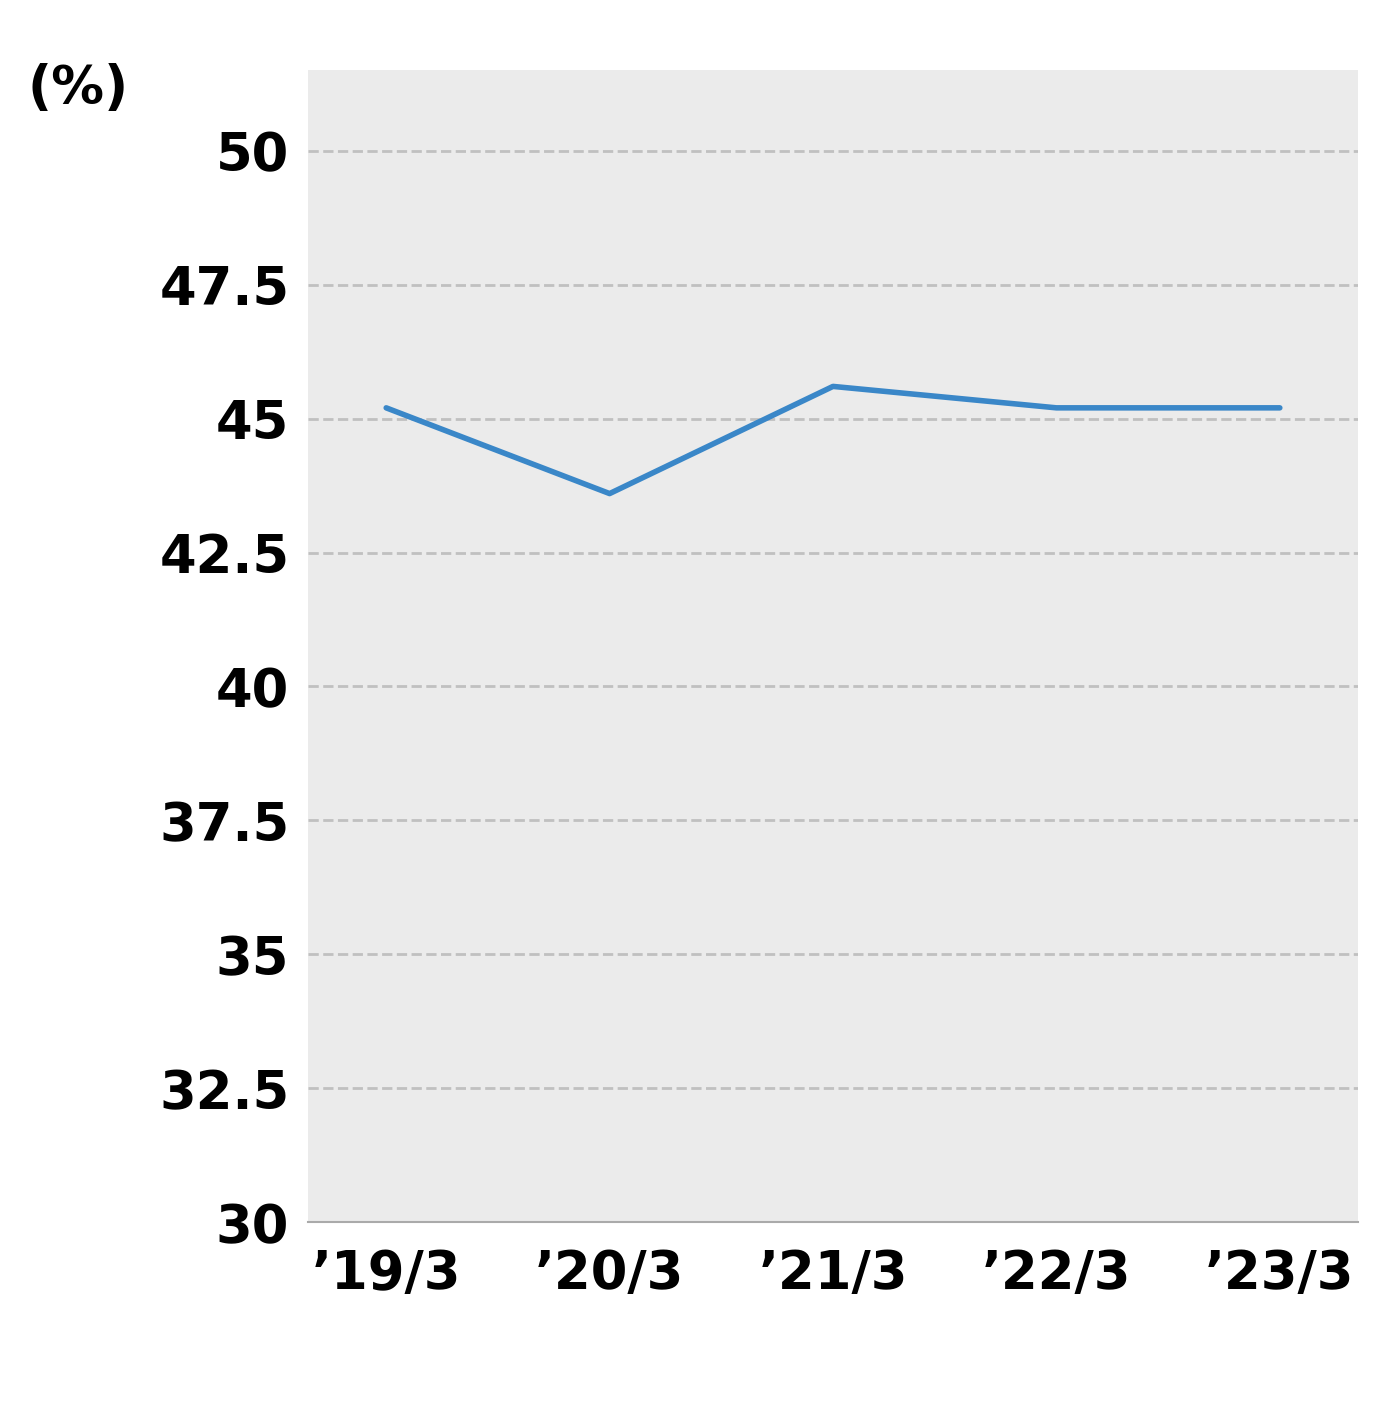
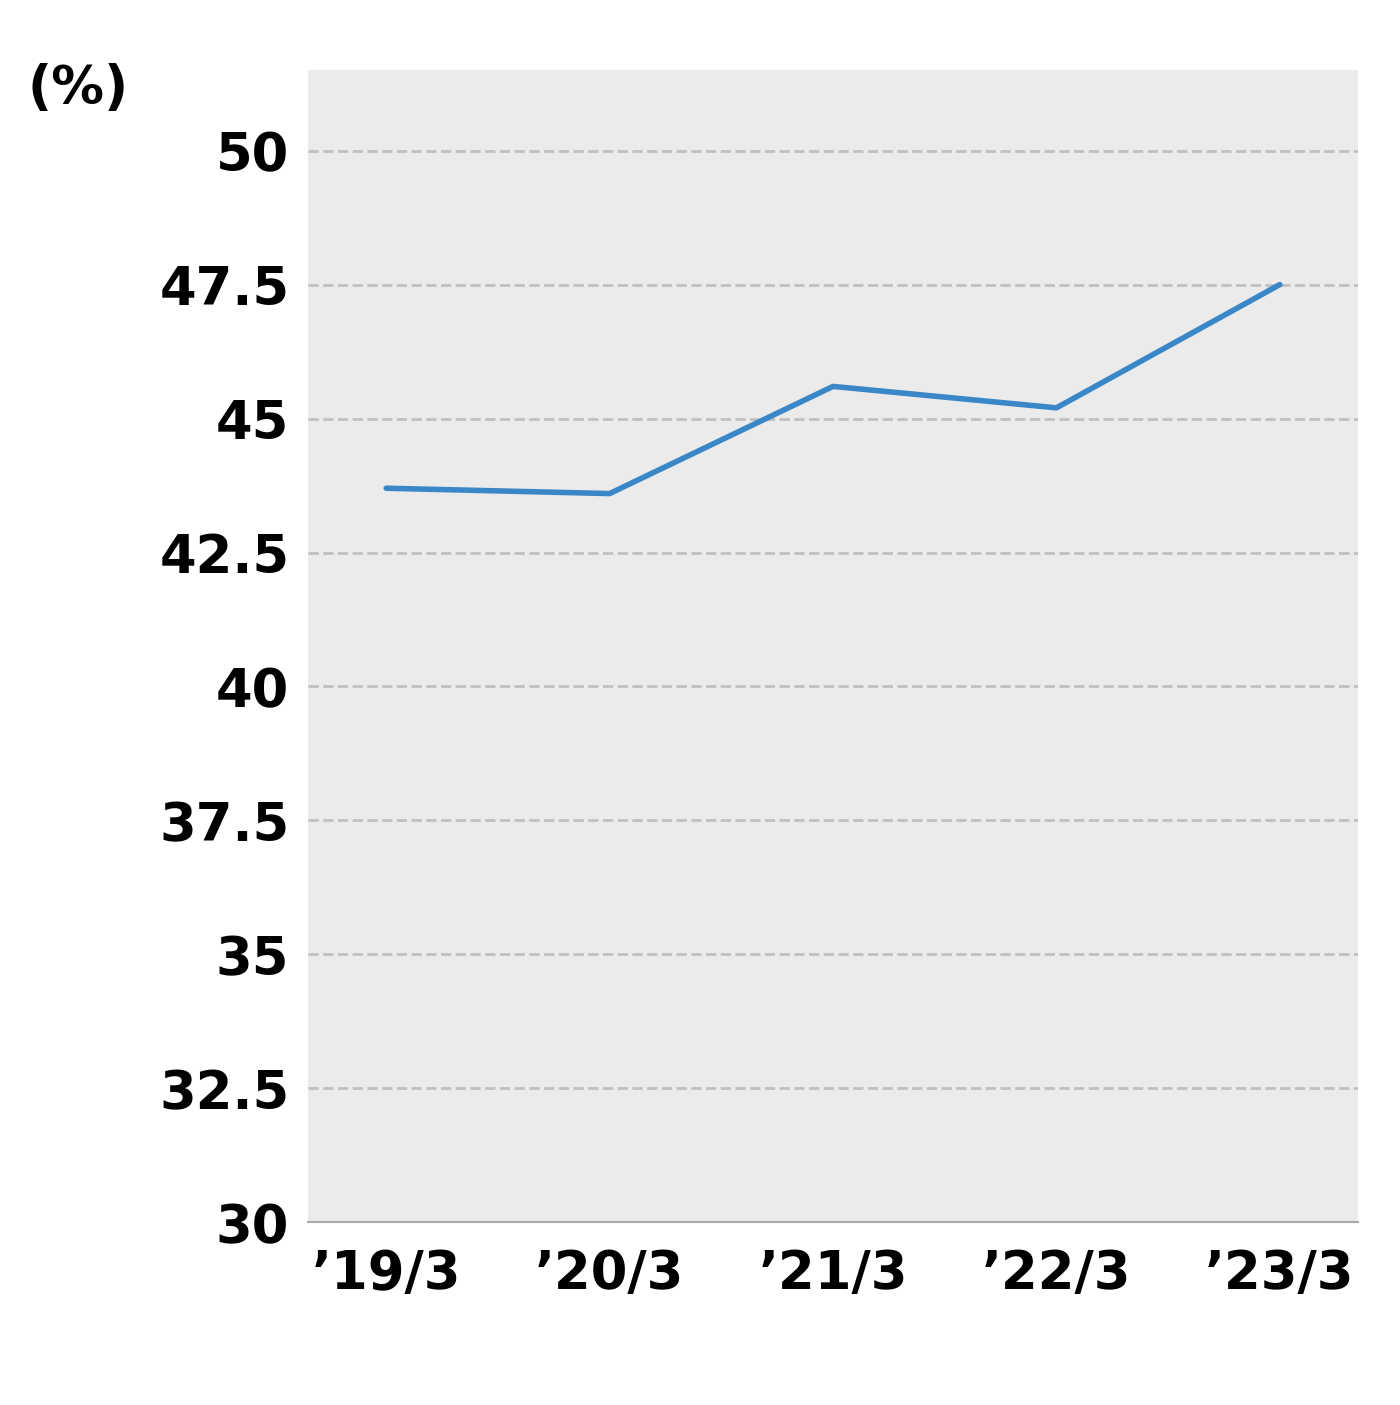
’19/3: 45.2 -> 43.7
’23/3: 45.2 -> 47.5
